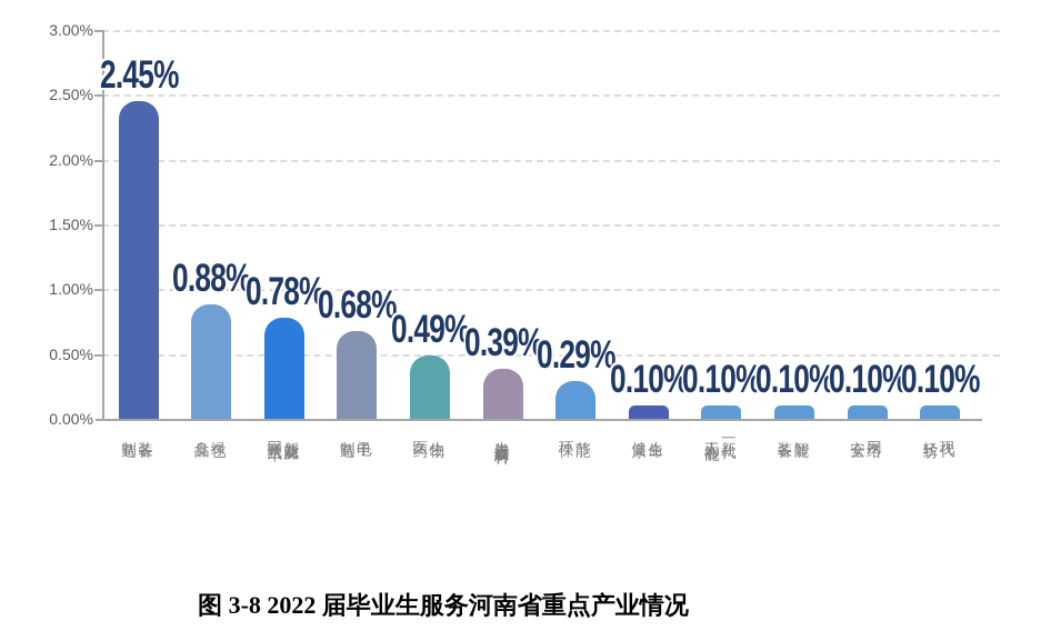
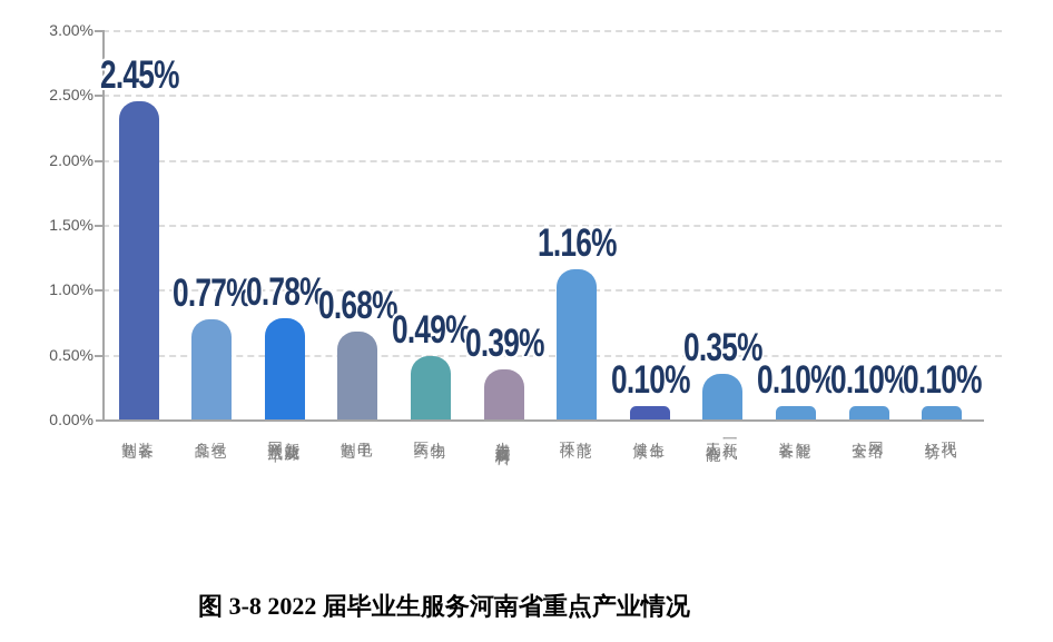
绿色 食品: 0.88% -> 0.77%
节能 环保: 0.29% -> 1.16%
新一代 人工智能: 0.10% -> 0.35%
